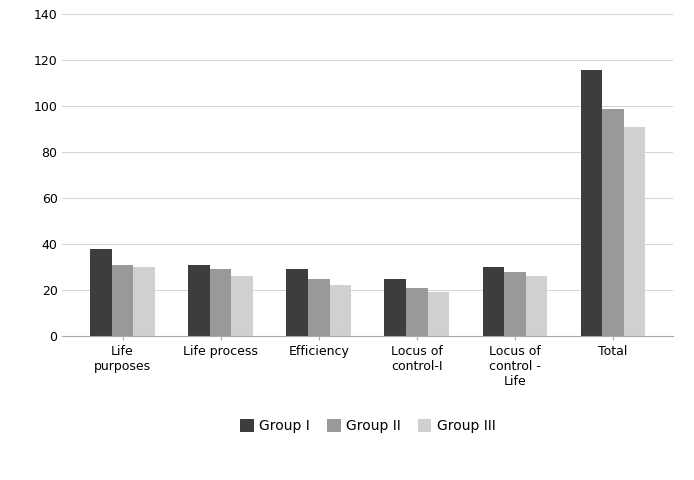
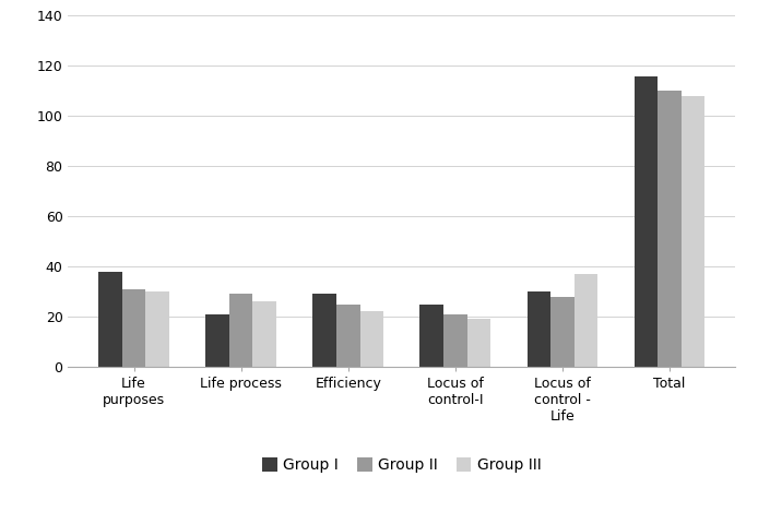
Group I/Life process: 31 -> 21
Group III/Locus of control - Life: 26 -> 37
Group II/Total: 99 -> 110
Group III/Total: 91 -> 108
